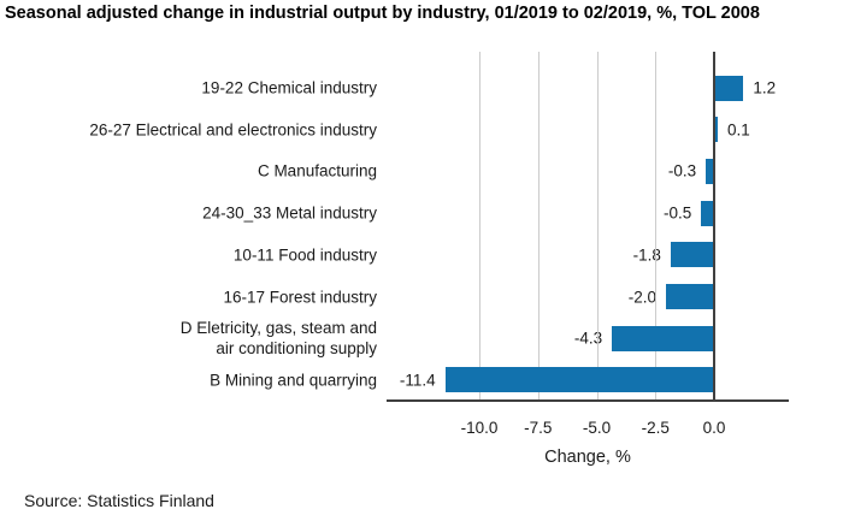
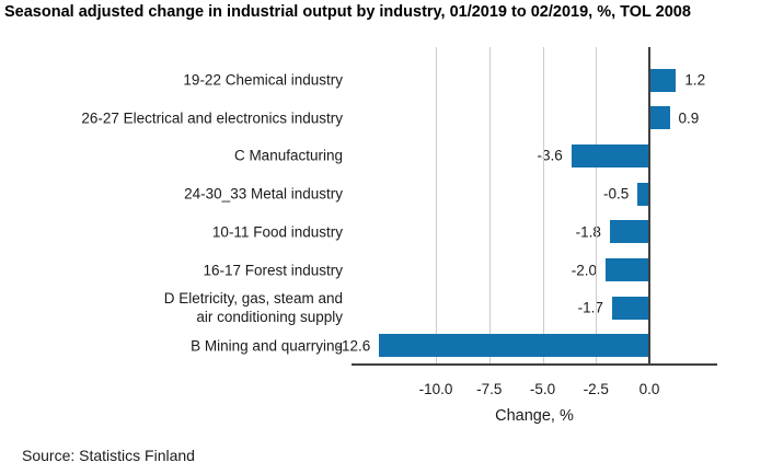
26-27 Electrical and electronics industry: 0.1 -> 0.9
C Manufacturing: -0.3 -> -3.6
D Eletricity, gas, steam and air conditioning supply: -4.3 -> -1.7
B Mining and quarrying: -11.4 -> -12.6
